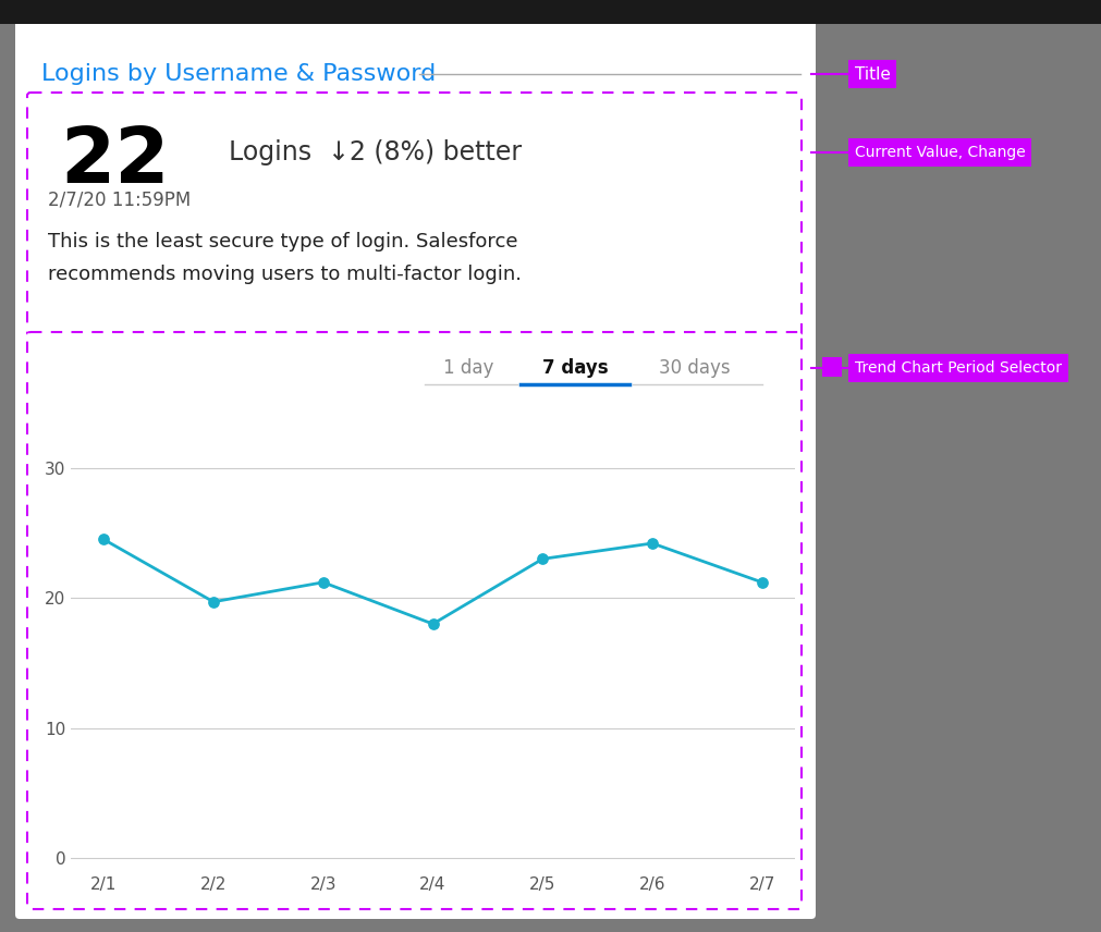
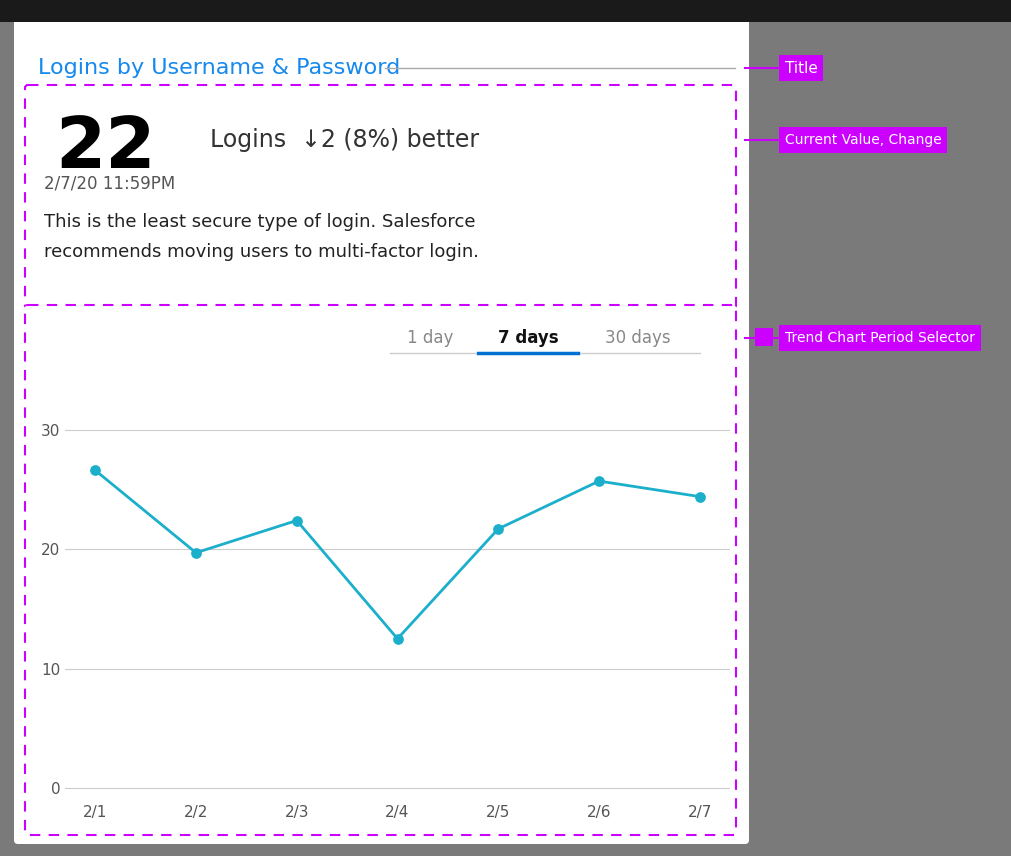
2/1: 24.5 -> 26.6
2/3: 21.2 -> 22.4
2/4: 18.0 -> 12.5
2/5: 23.0 -> 21.7
2/6: 24.2 -> 25.7
2/7: 21.2 -> 24.4
